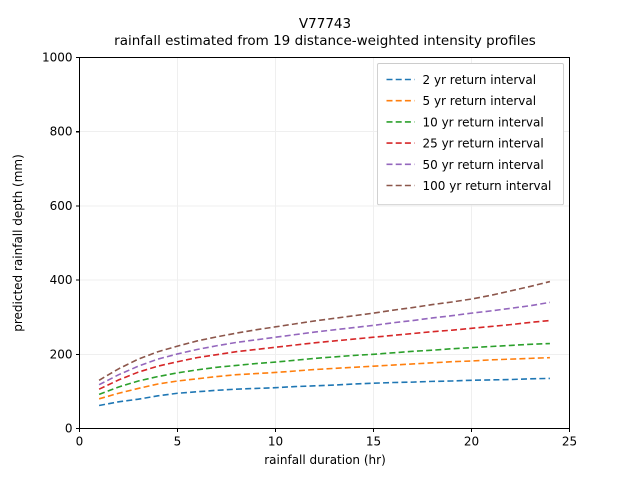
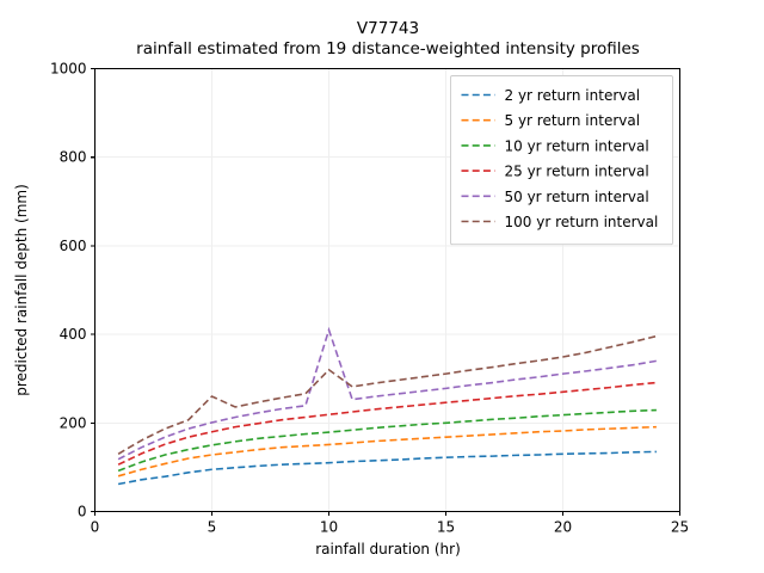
100 yr return interval/5: 220 -> 260
50 yr return interval/10: 250 -> 410
100 yr return interval/10: 270 -> 320
